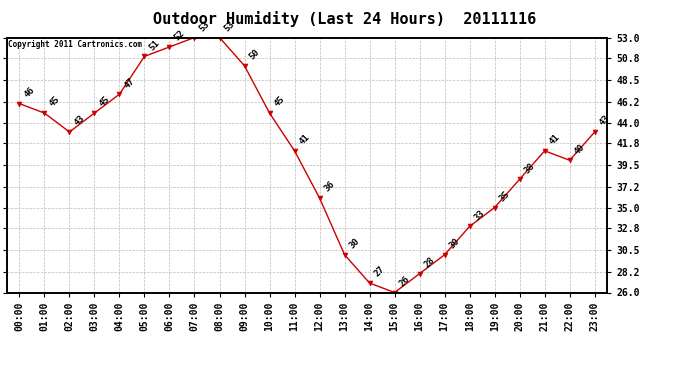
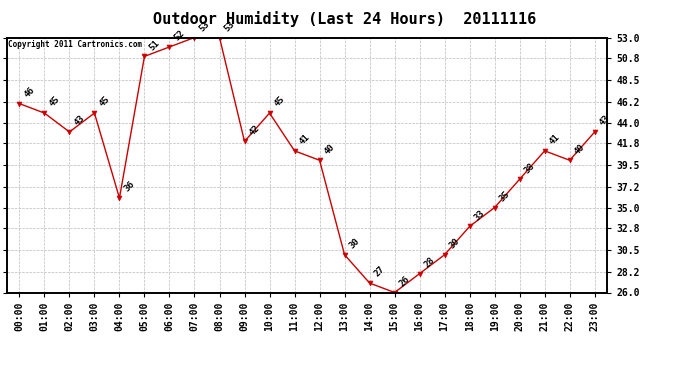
04:00: 47 -> 36
09:00: 50 -> 42
12:00: 36 -> 40
